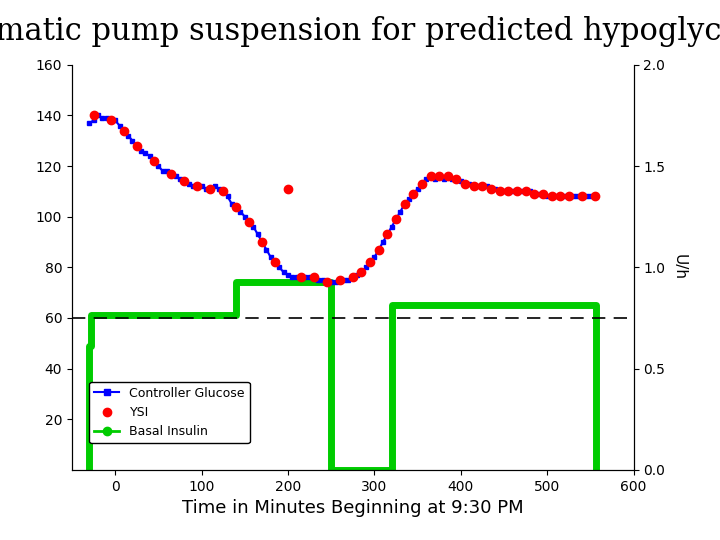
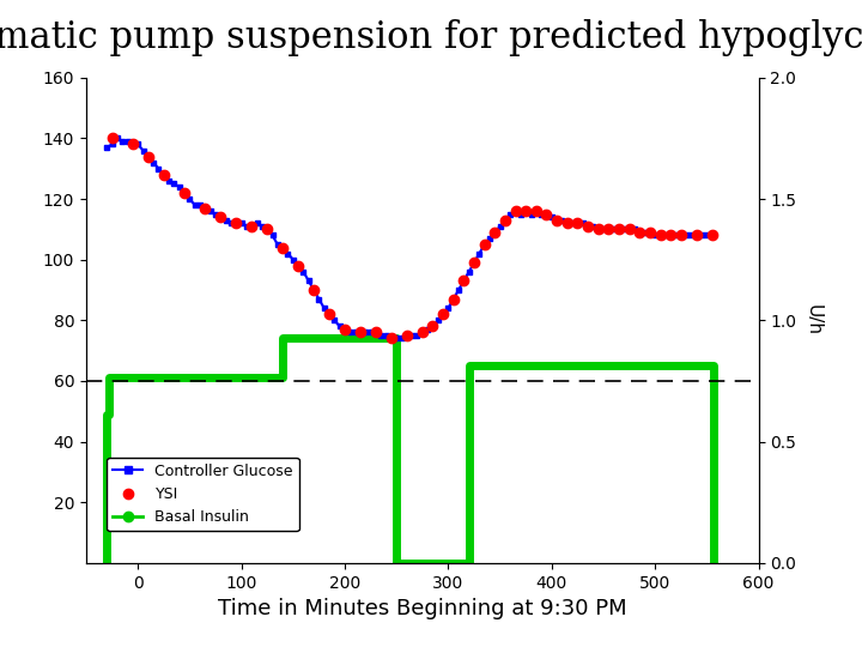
YSI/200: 111 -> 77
